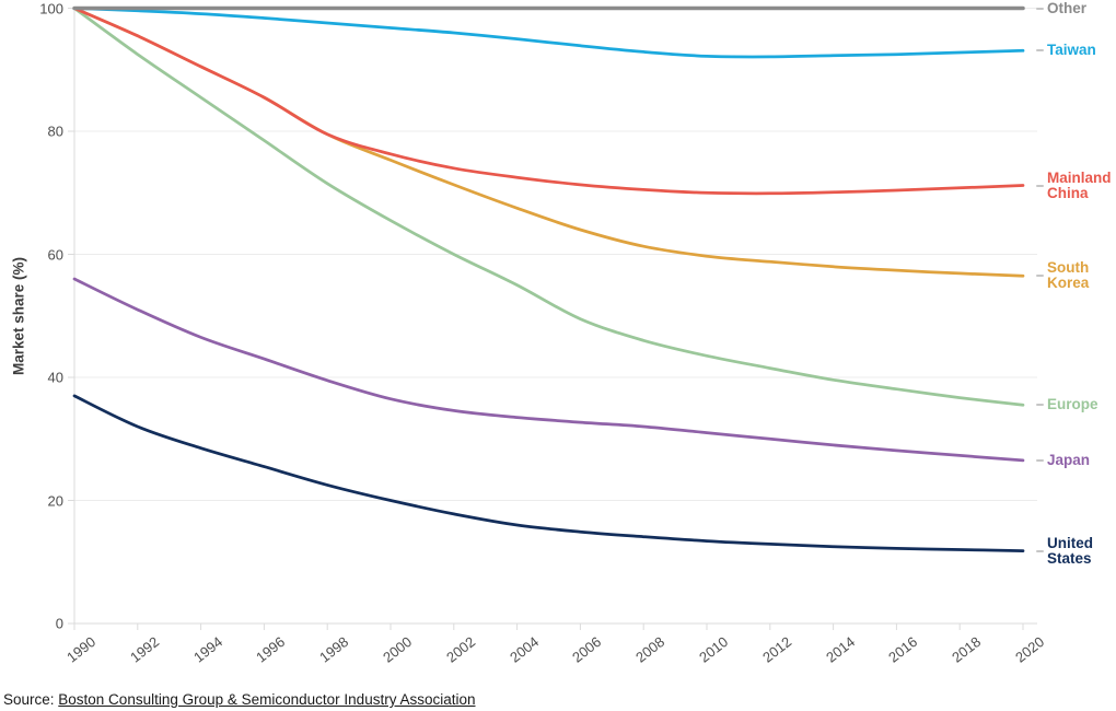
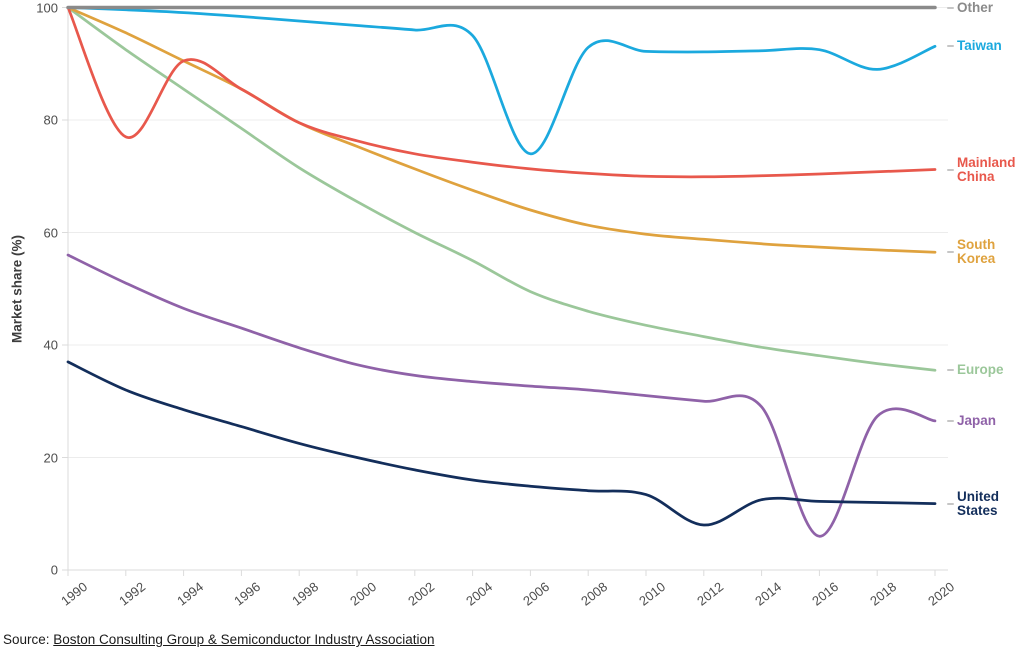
Mainland China/1992: 96 -> 77
Taiwan/2006: 94 -> 74
United States/2012: 13 -> 8
Japan/2016: 28 -> 6
Taiwan/2018: 93 -> 89
